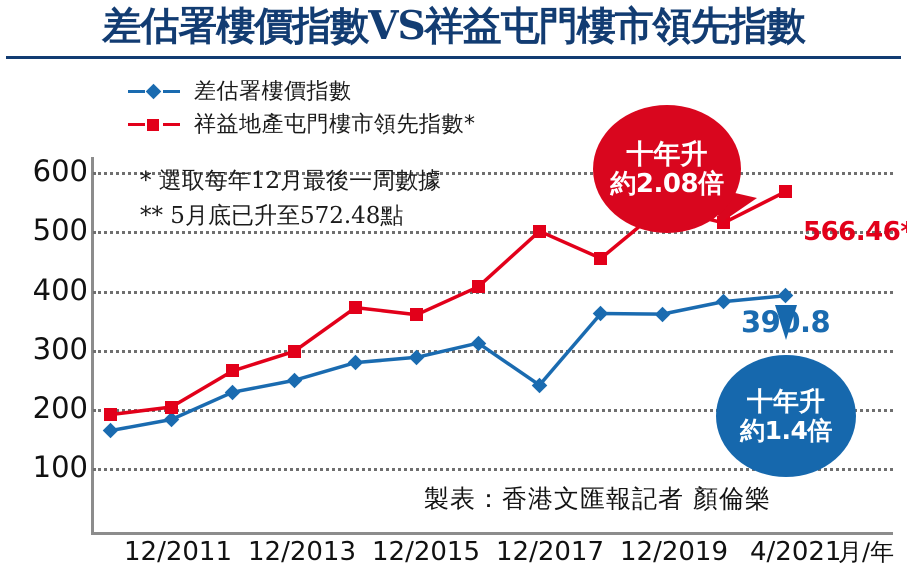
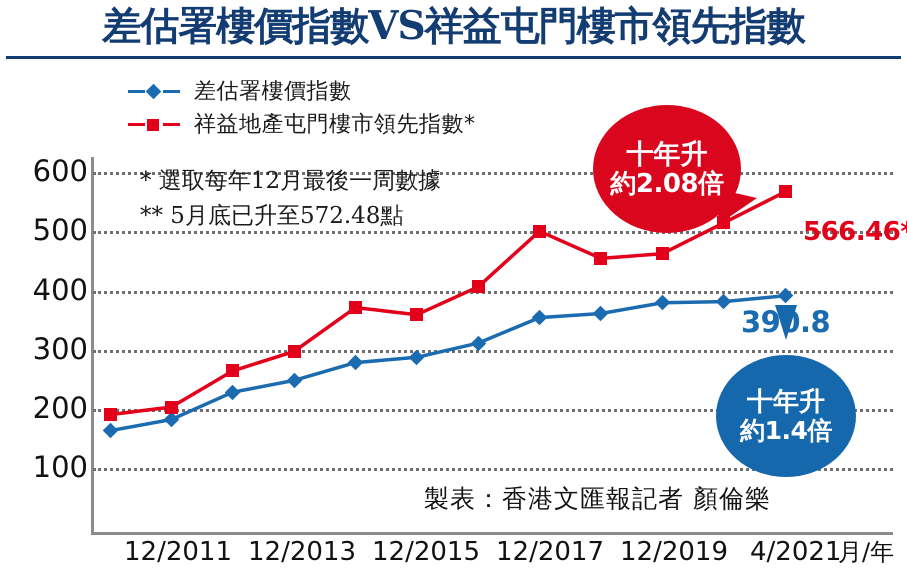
差估署樓價指數/12/2017: 240 -> 350
差估署樓價指數/12/2019: 360 -> 380
祥益地產屯門樓市領先指數*/12/2019: 540 -> 460
